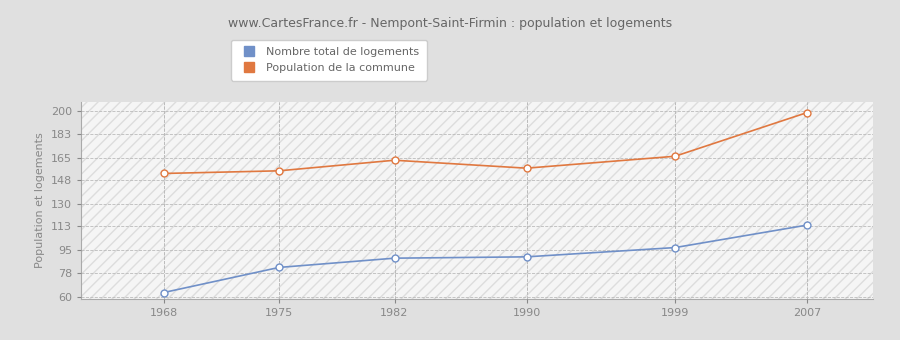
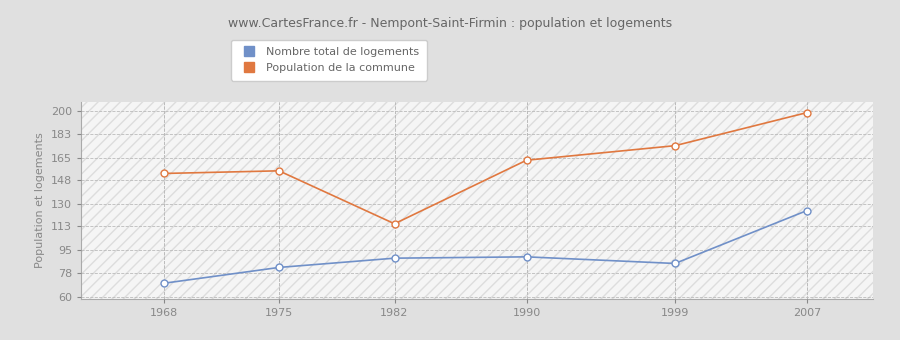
Nombre total de logements/1968: 63 -> 70
Population de la commune/1982: 163 -> 115
Population de la commune/1990: 157 -> 163
Nombre total de logements/1999: 97 -> 85
Population de la commune/1999: 166 -> 174
Nombre total de logements/2007: 114 -> 125
